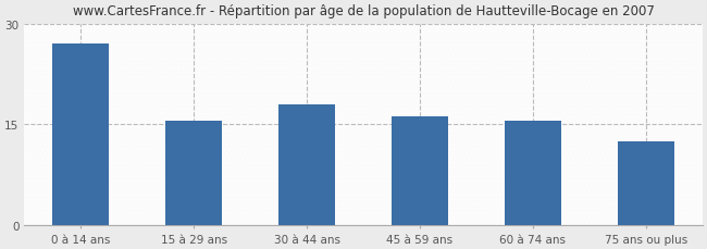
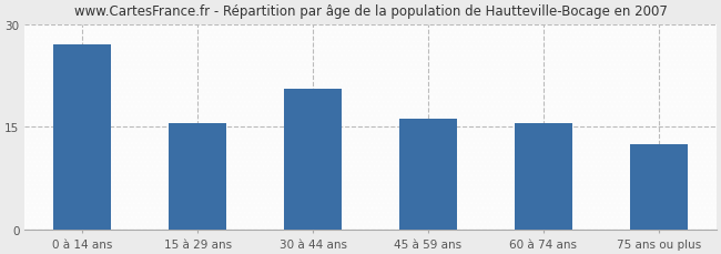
30 à 44 ans: 18.0 -> 20.6
